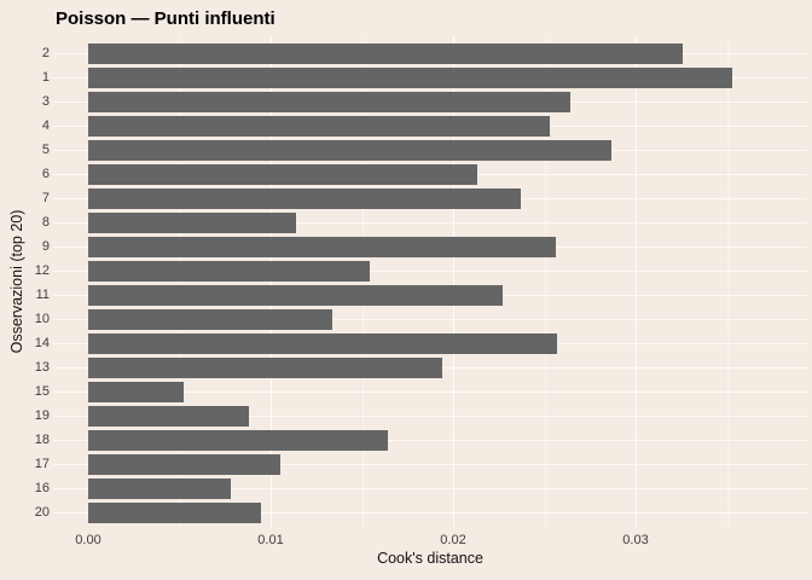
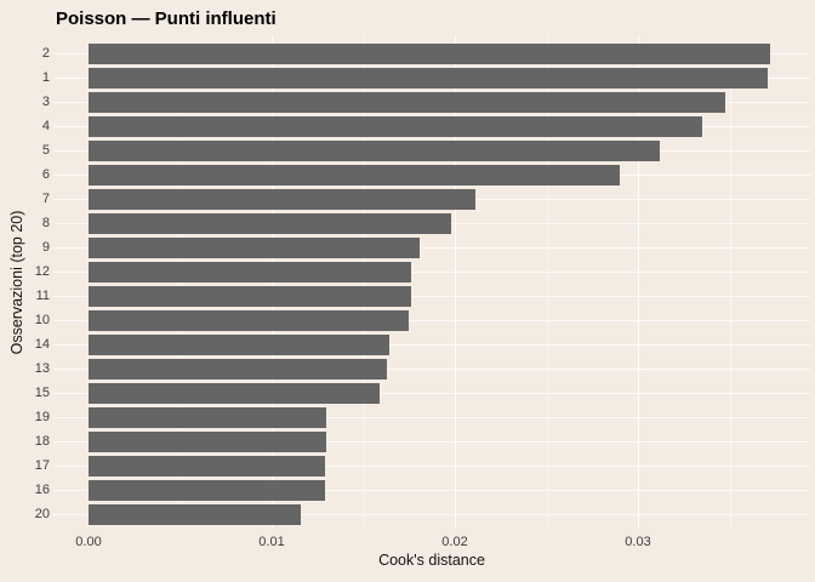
2: 0.0326 -> 0.0372
1: 0.0353 -> 0.0371
3: 0.0264 -> 0.0348
4: 0.0253 -> 0.0335
5: 0.0287 -> 0.0312
6: 0.0213 -> 0.0290
7: 0.0237 -> 0.0211
8: 0.0114 -> 0.0198
9: 0.0256 -> 0.0181
12: 0.0154 -> 0.0176
11: 0.0227 -> 0.0176
10: 0.0134 -> 0.0175
14: 0.0257 -> 0.0164
13: 0.0194 -> 0.0163
15: 0.0052 -> 0.0159
19: 0.0088 -> 0.0130
18: 0.0164 -> 0.0130
17: 0.0105 -> 0.0129
16: 0.0078 -> 0.0129
20: 0.0095 -> 0.0116
